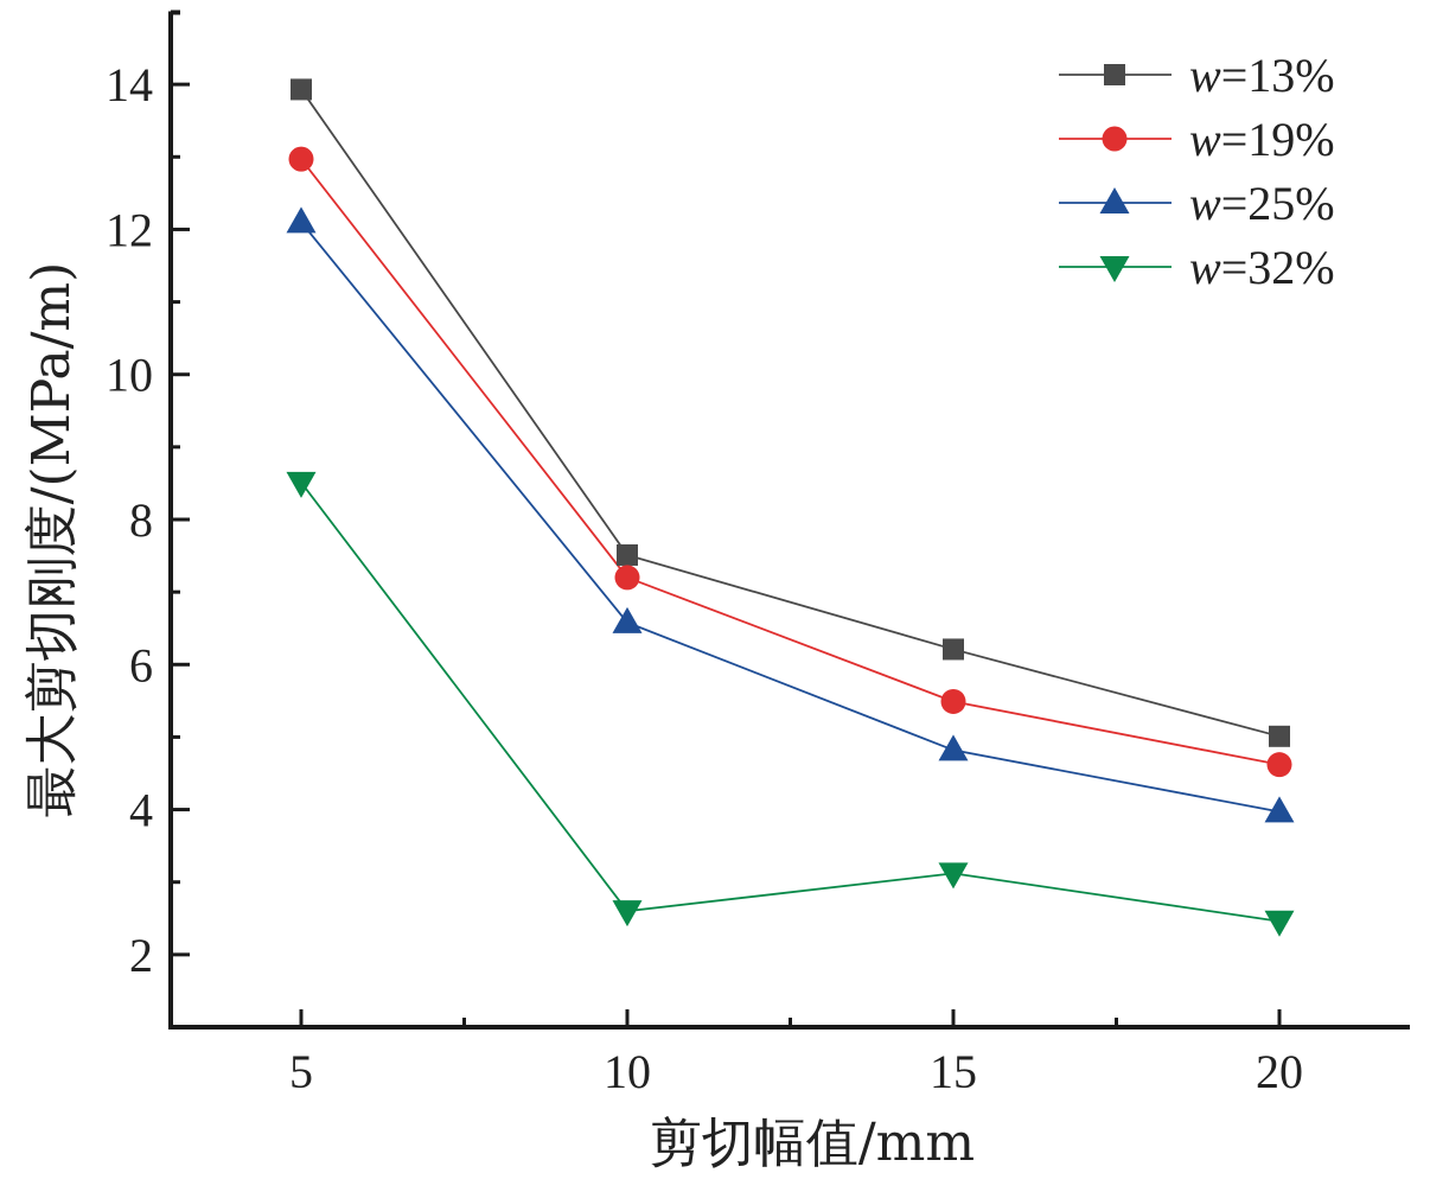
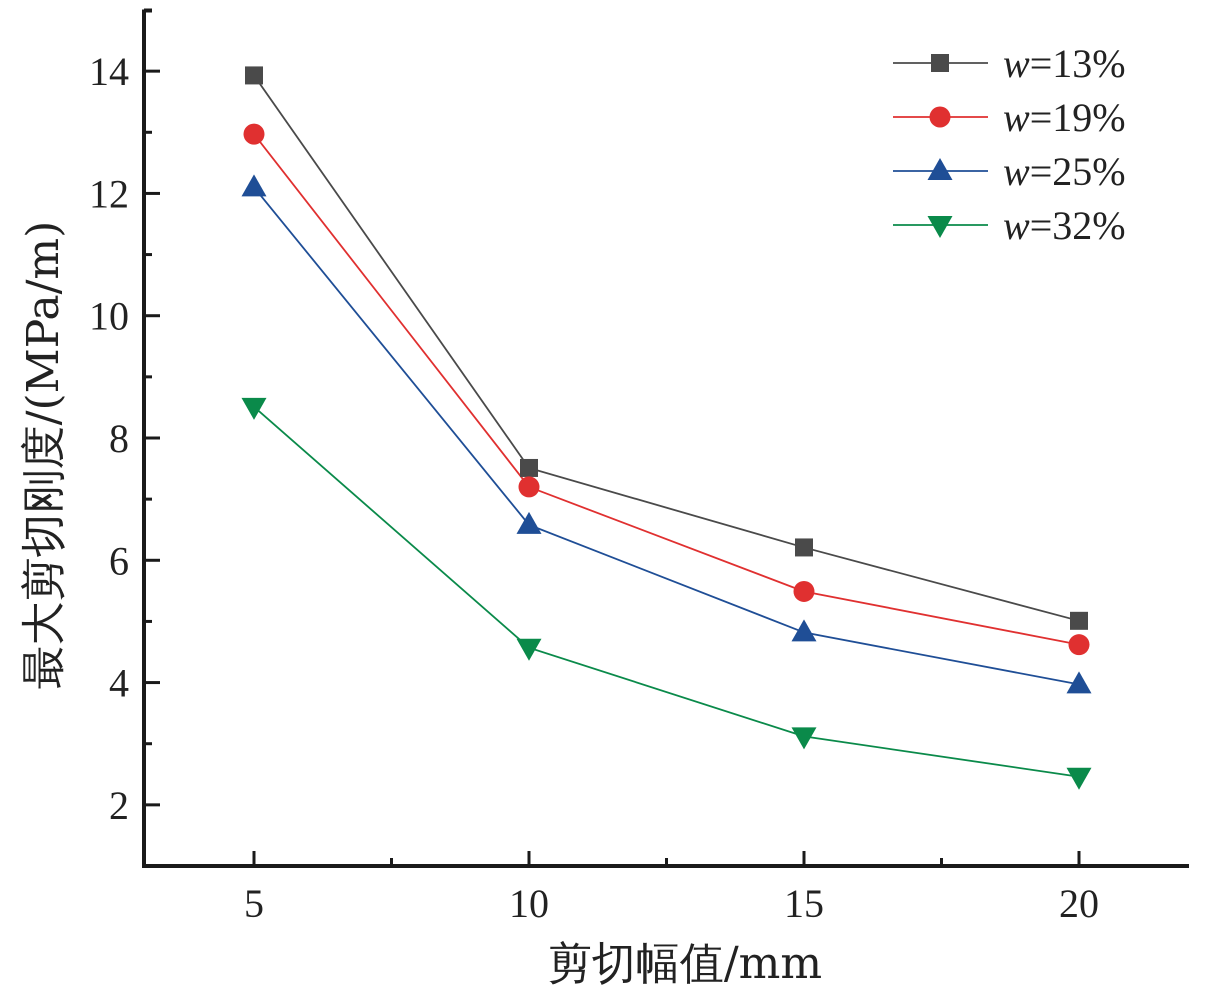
w=32%/10: 2.6 -> 4.6
